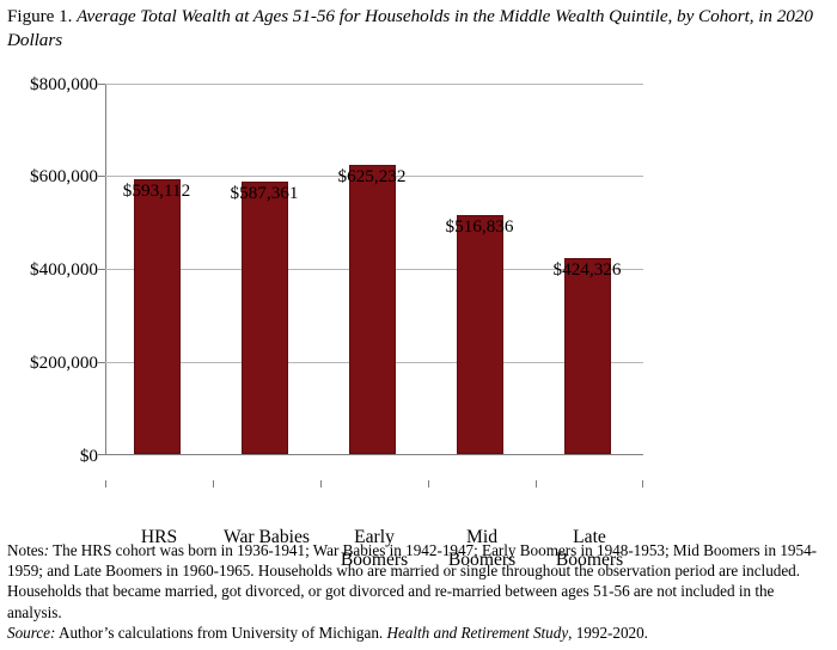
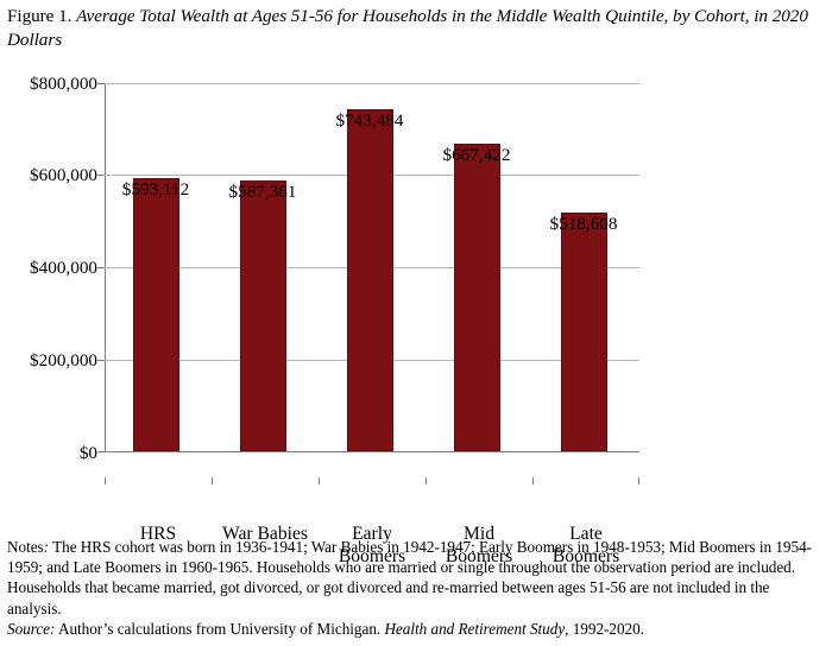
Early Boomers: $625,232 -> $743,484
Mid Boomers: $516,836 -> $667,422
Late Boomers: $424,326 -> $518,608
